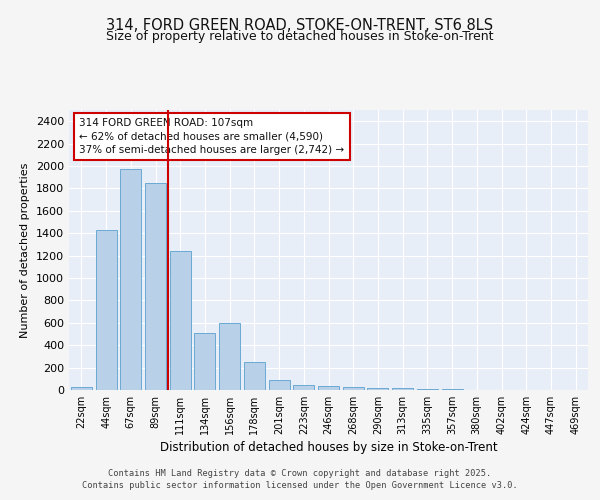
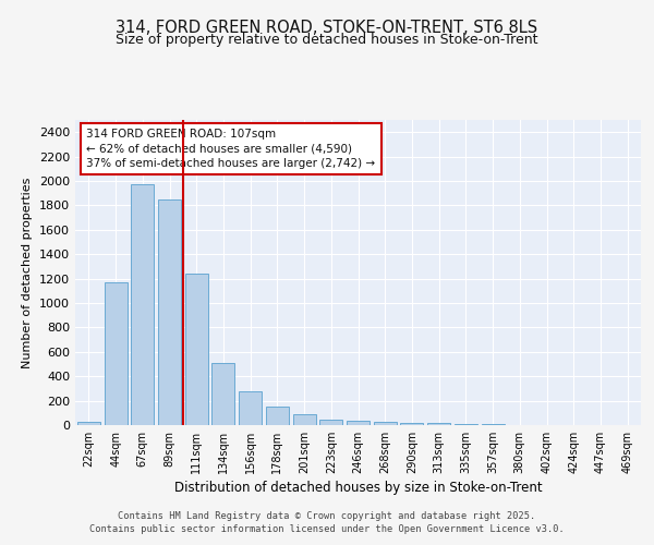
44sqm: 1430 -> 1170
156sqm: 600 -> 280
178sqm: 250 -> 160
